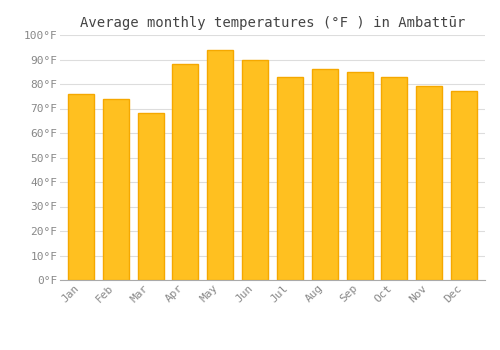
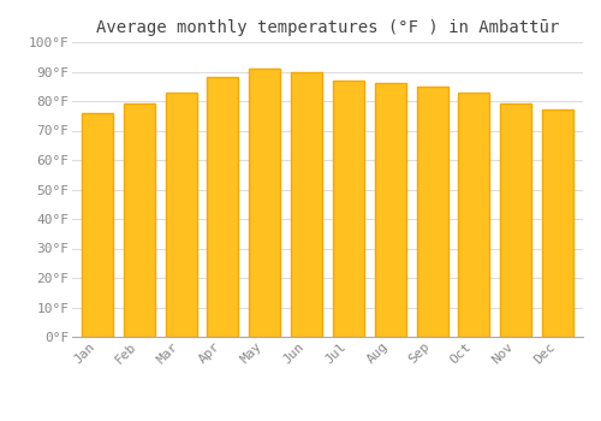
Feb: 74°F -> 79°F
Mar: 68°F -> 83°F
May: 94°F -> 91°F
Jul: 83°F -> 87°F
